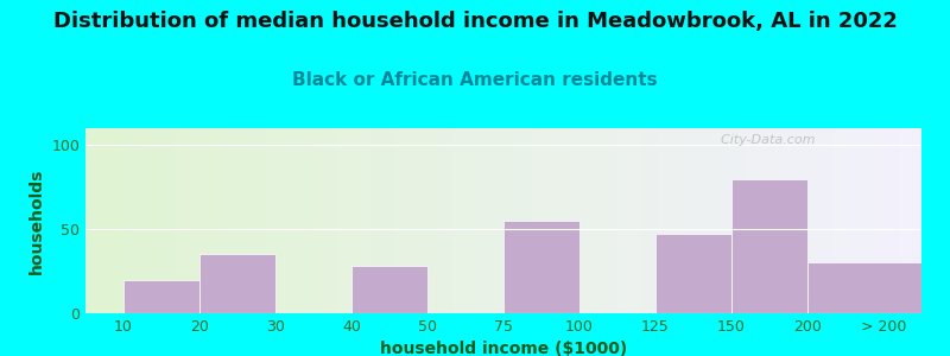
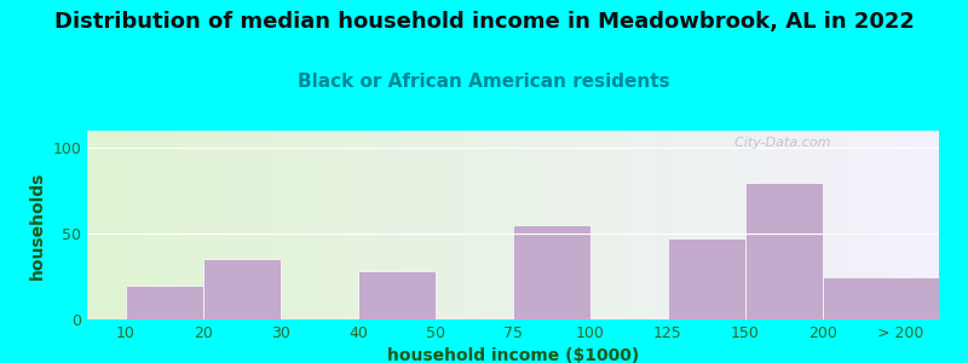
> 200: 30 -> 25
